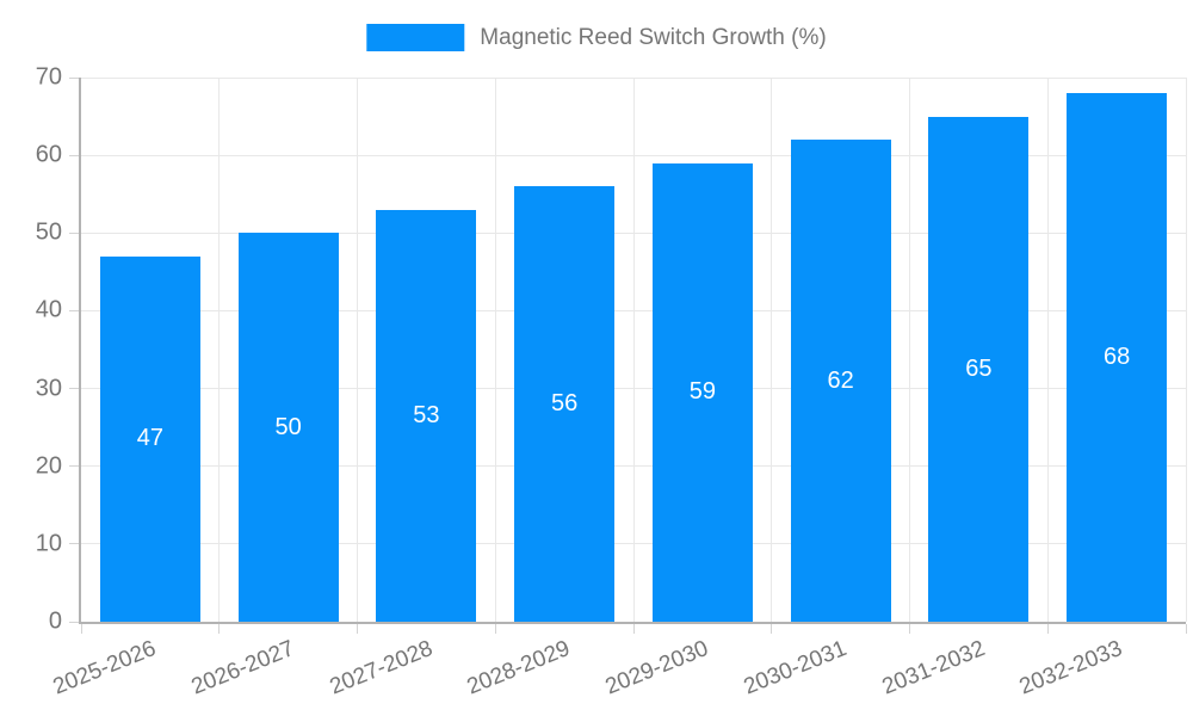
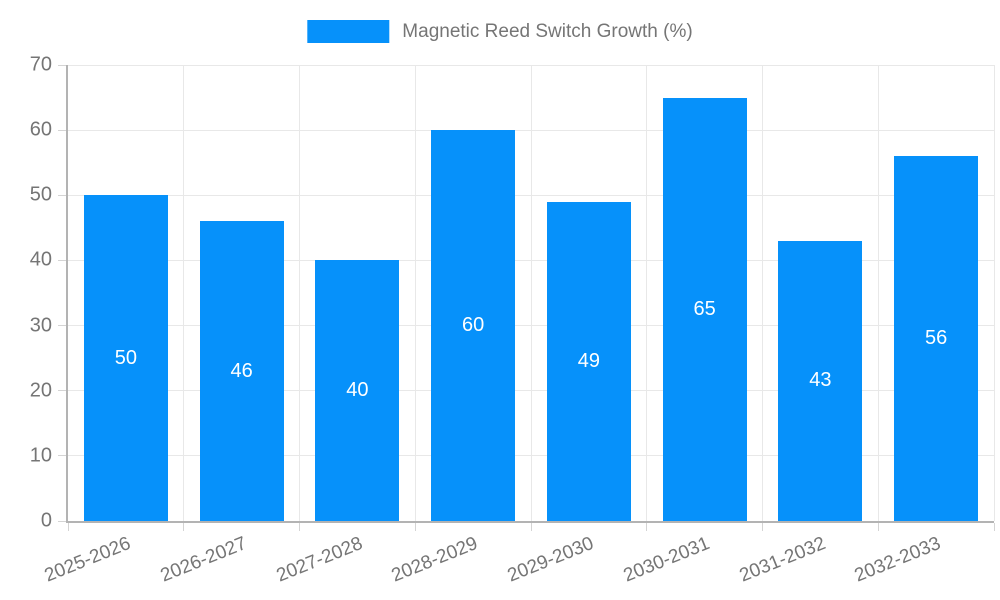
2025-2026: 47 -> 50
2026-2027: 50 -> 46
2027-2028: 53 -> 40
2028-2029: 56 -> 60
2029-2030: 59 -> 49
2030-2031: 62 -> 65
2031-2032: 65 -> 43
2032-2033: 68 -> 56
